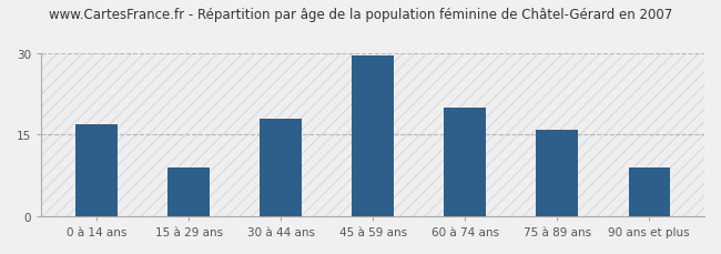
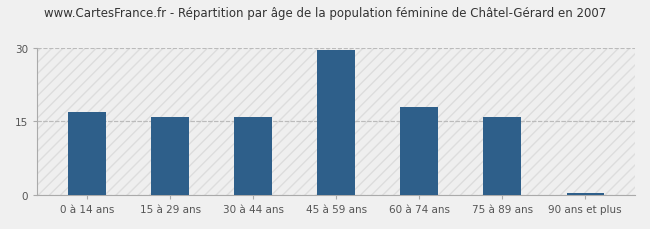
15 à 29 ans: 9.0 -> 16.0
30 à 44 ans: 18.0 -> 16.0
60 à 74 ans: 20.0 -> 18.0
90 ans et plus: 9.0 -> 0.5
